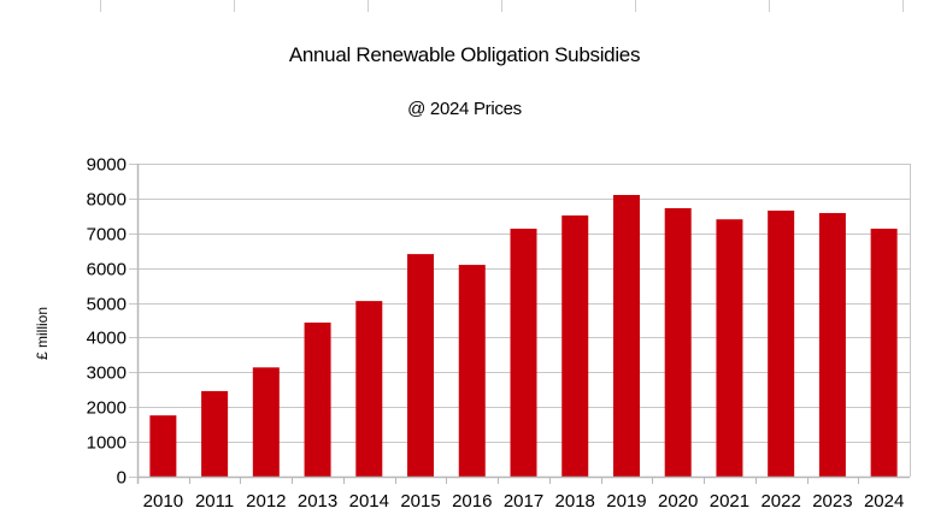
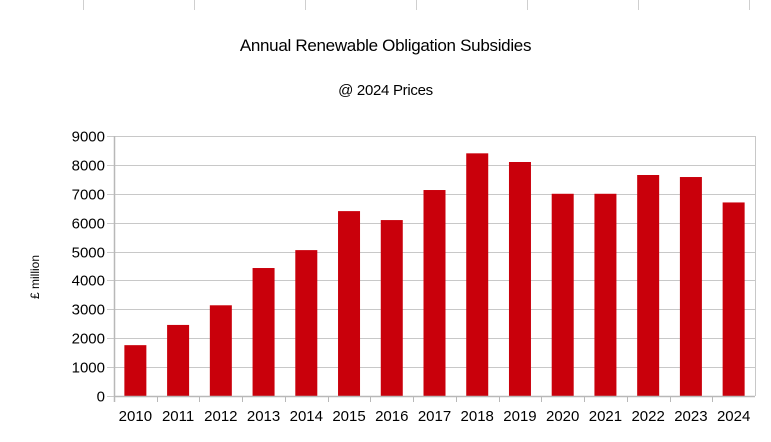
2018: 7500 -> 8400
2020: 7700 -> 7000
2021: 7400 -> 7000
2024: 7100 -> 6700
